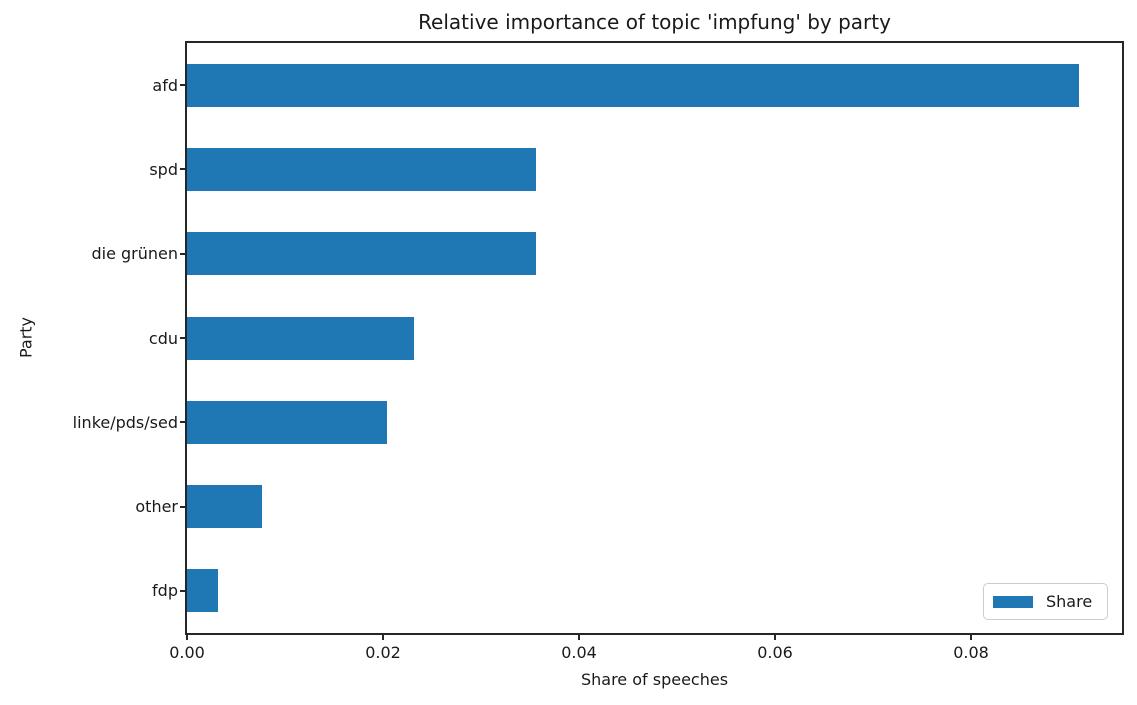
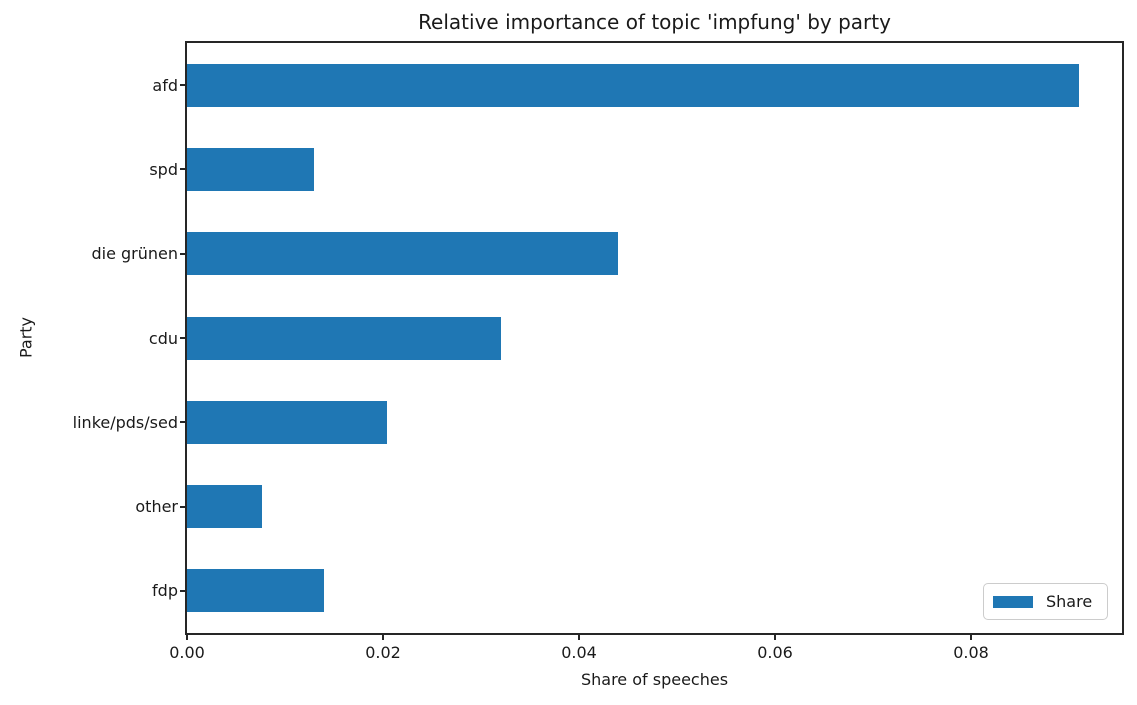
spd: 0.036 -> 0.013
die grünen: 0.036 -> 0.044
cdu: 0.023 -> 0.032
fdp: 0.003 -> 0.014
